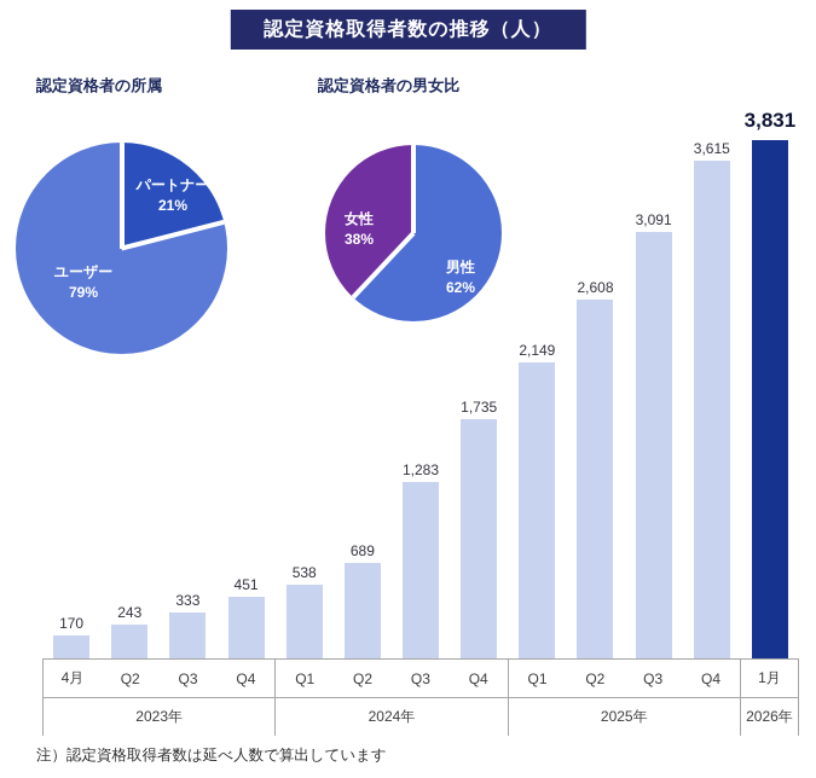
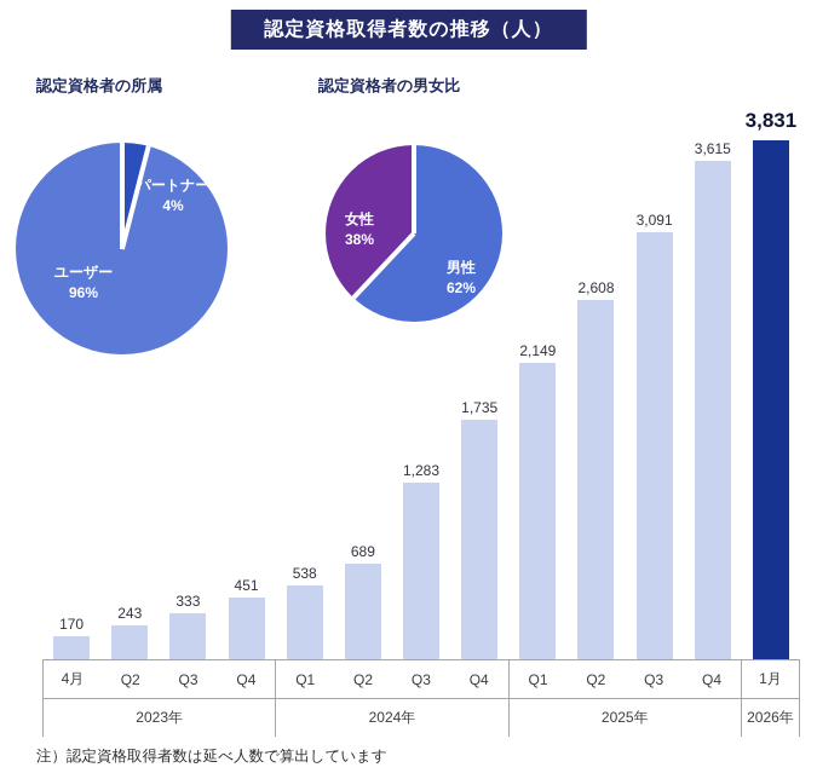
認定資格者の所属/パートナー: 21% -> 4%
認定資格者の所属/ユーザー: 79% -> 96%
